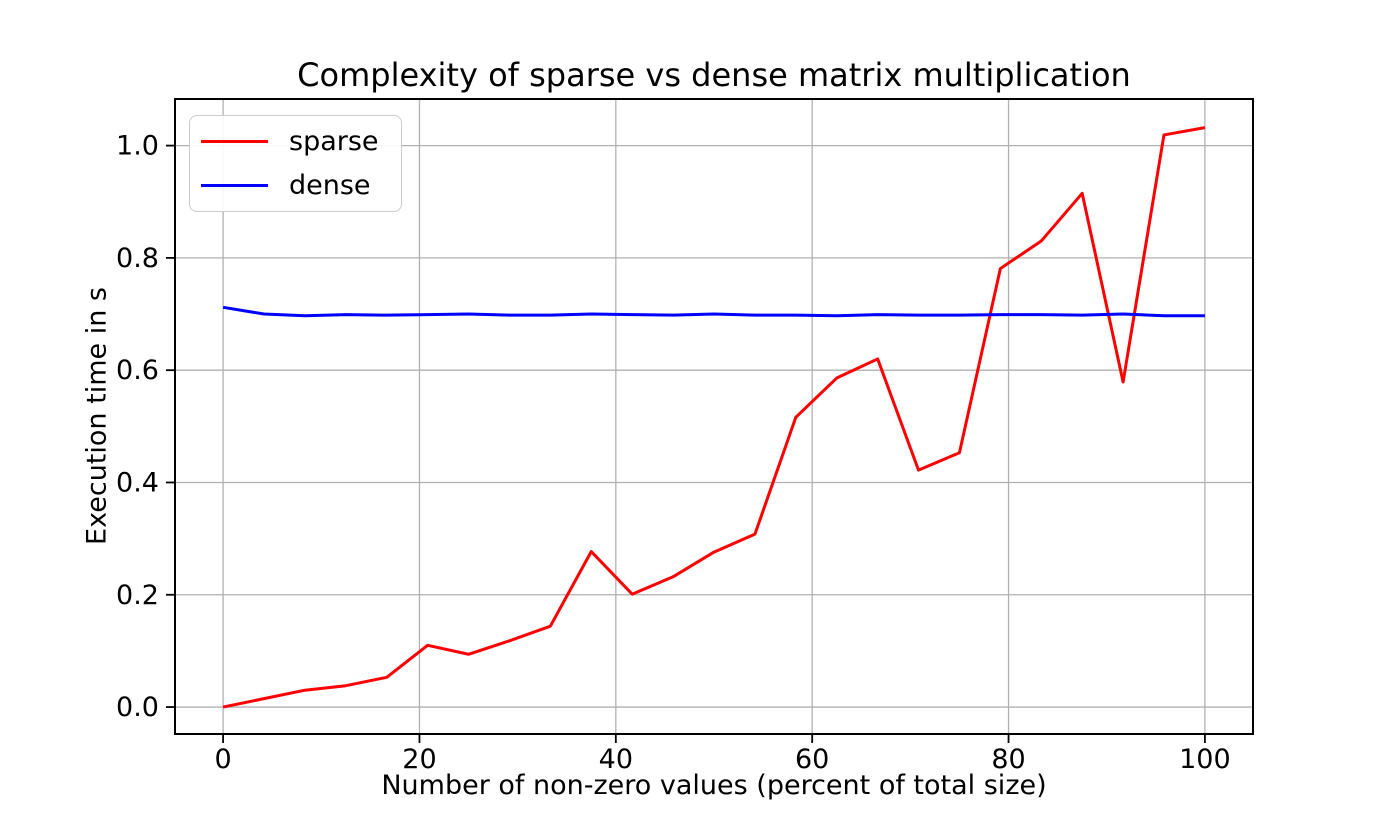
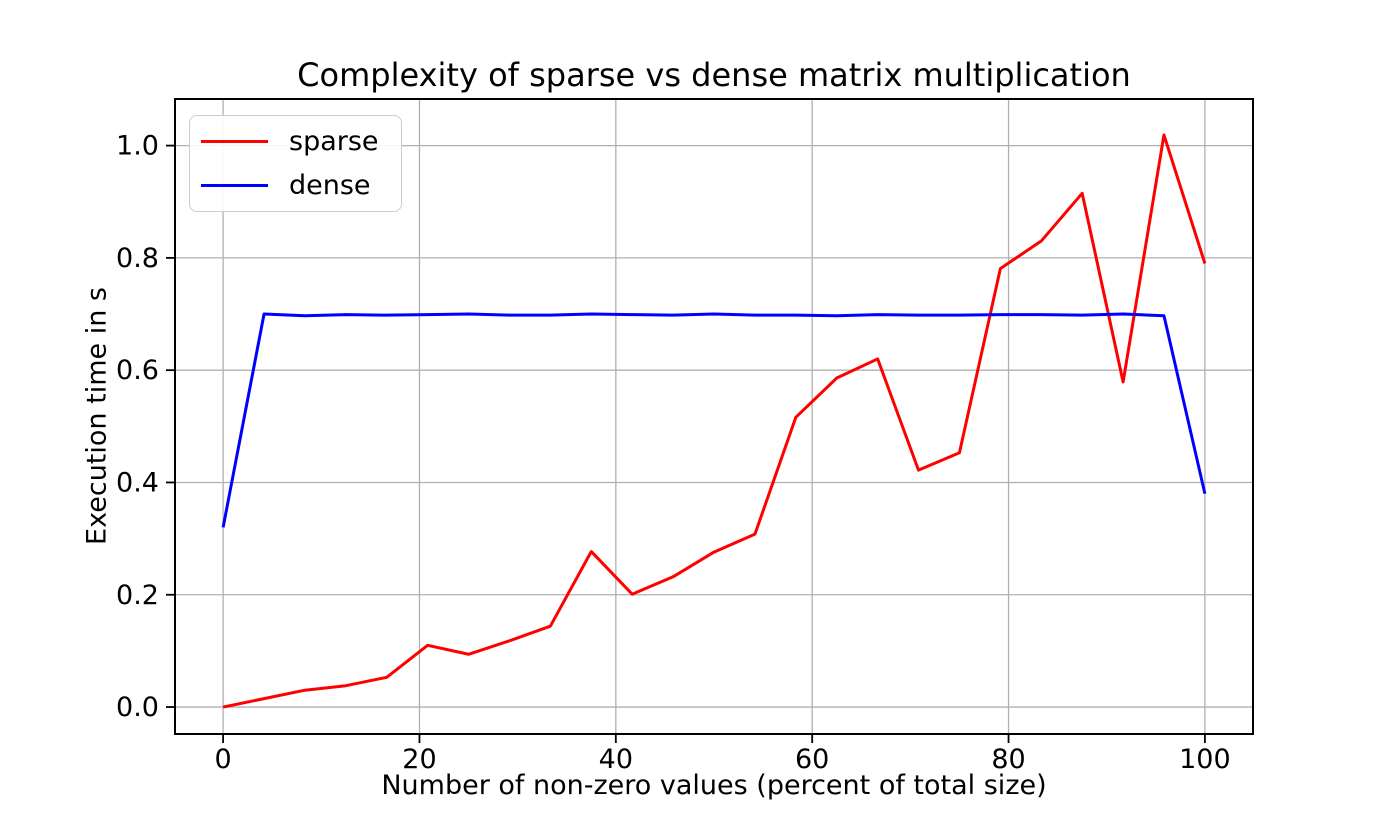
dense/0: 0.71 -> 0.32
sparse/100: 1.03 -> 0.79
dense/100: 0.70 -> 0.38
